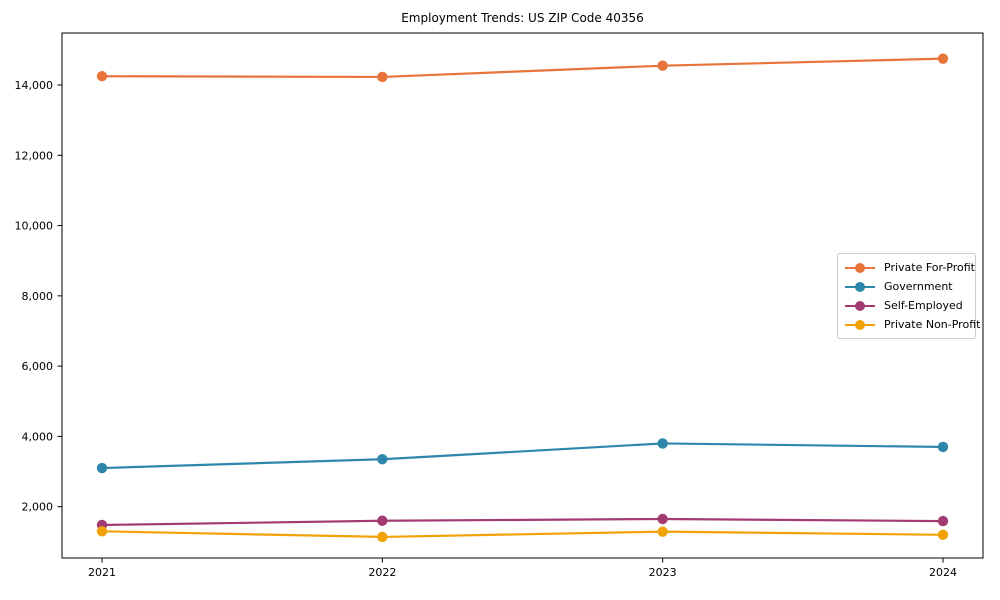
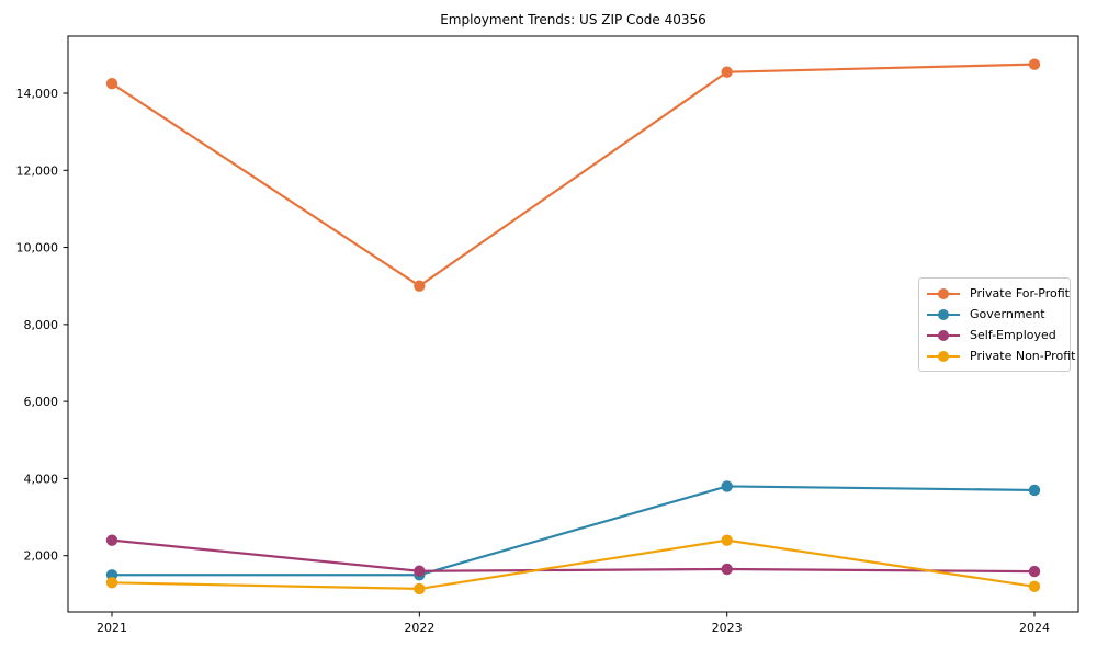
Government/2021: 3100 -> 1500
Self-Employed/2021: 1500 -> 2400
Private For-Profit/2022: 14200 -> 9000
Government/2022: 3400 -> 1500
Private Non-Profit/2023: 1300 -> 2400
